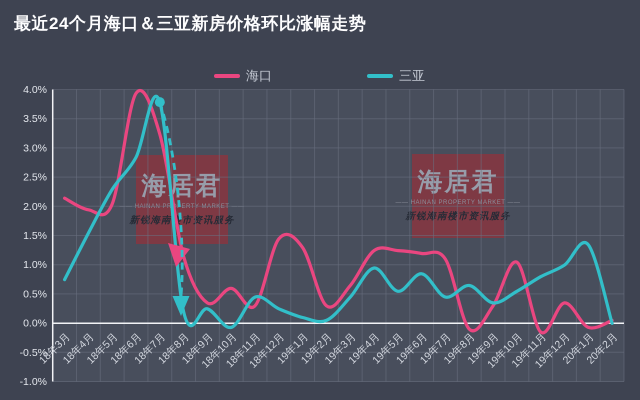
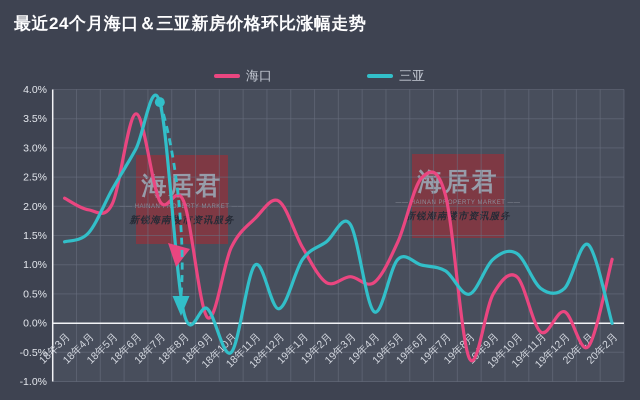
三亚/18年3月: 0.8% -> 1.4%
海口/18年6月: 4.0% -> 3.6%
三亚/18年6月: 2.9% -> 3.0%
海口/18年7月: 3.2% -> 2.1%
海口/18年8月: 1.1% -> 2.1%
海口/18年9月: 0.3% -> 0.1%
海口/18年10月: 0.6% -> 1.3%
三亚/18年10月: -0.1% -> -0.5%
海口/18年11月: 0.3% -> 1.8%
三亚/18年11月: 0.5% -> 1.0%
海口/18年12月: 1.4% -> 2.1%
三亚/19年1月: 0.1% -> 1.1%
海口/19年2月: 0.3% -> 0.7%
三亚/19年2月: 0.1% -> 1.4%
海口/19年3月: 0.7% -> 0.8%
三亚/19年3月: 0.5% -> 1.7%
海口/19年4月: 1.2% -> 0.7%
三亚/19年4月: 0.9% -> 0.2%
海口/19年5月: 1.2% -> 1.4%
三亚/19年5月: 0.6% -> 1.1%
海口/19年6月: 1.2% -> 2.5%
三亚/19年6月: 0.8% -> 1.0%
海口/19年7月: 1.1% -> 2.2%
三亚/19年7月: 0.5% -> 0.9%
海口/19年8月: -0.1% -> -0.6%
三亚/19年8月: 0.7% -> 0.5%
海口/19年9月: 0.3% -> 0.5%
三亚/19年9月: 0.3% -> 1.1%
海口/19年10月: 1.1% -> 0.8%
三亚/19年10月: 0.6% -> 1.2%
三亚/19年11月: 0.8% -> 0.6%
海口/19年12月: 0.3% -> 0.2%
三亚/19年12月: 1.0% -> 0.6%
海口/20年1月: -0.1% -> -0.4%
海口/20年2月: 0.1% -> 1.1%
